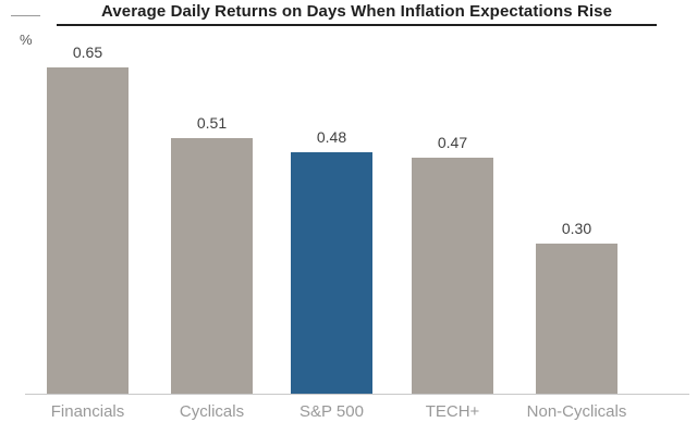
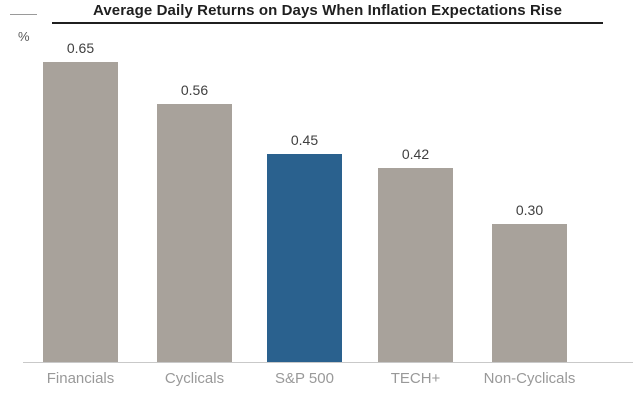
Cyclicals: 0.51 -> 0.56
S&P 500: 0.48 -> 0.45
TECH+: 0.47 -> 0.42
